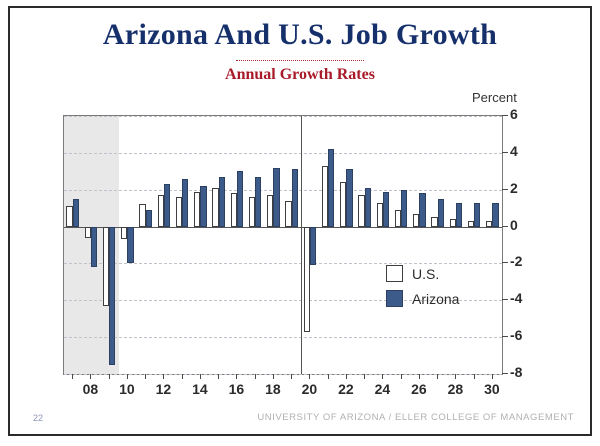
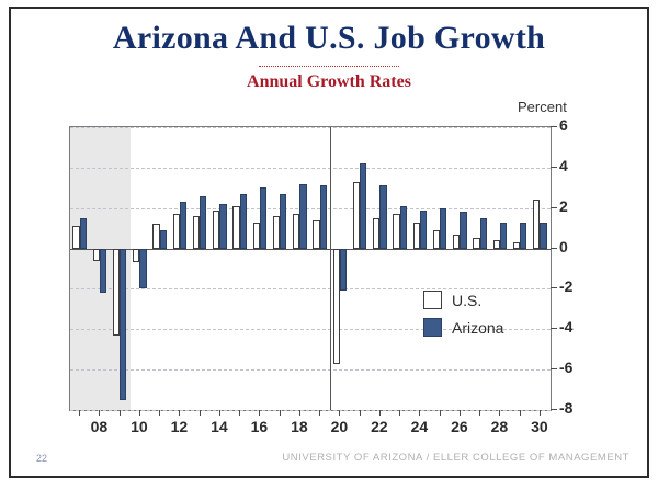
U.S./16: 1.8 -> 1.3
U.S./22: 2.4 -> 1.5
U.S./30: 0.3 -> 2.4
